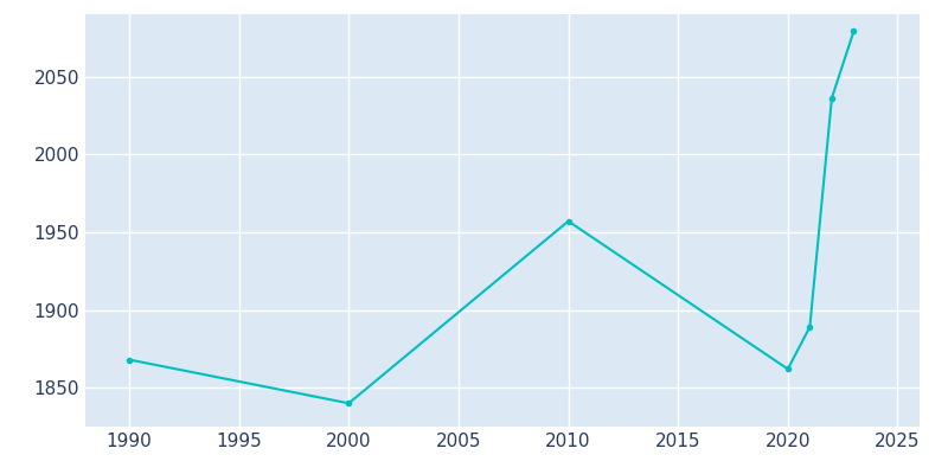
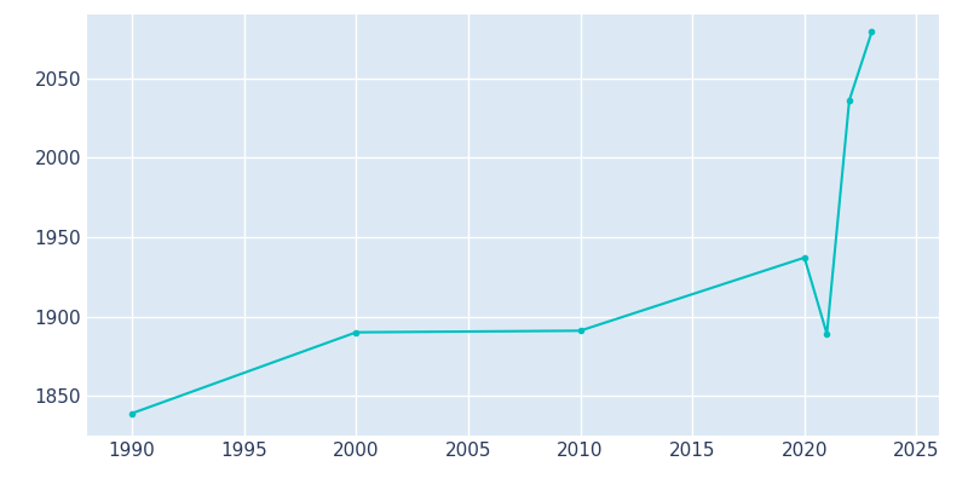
1990: 1868 -> 1839
2000: 1840 -> 1890
2010: 1957 -> 1891
2020: 1862 -> 1937
